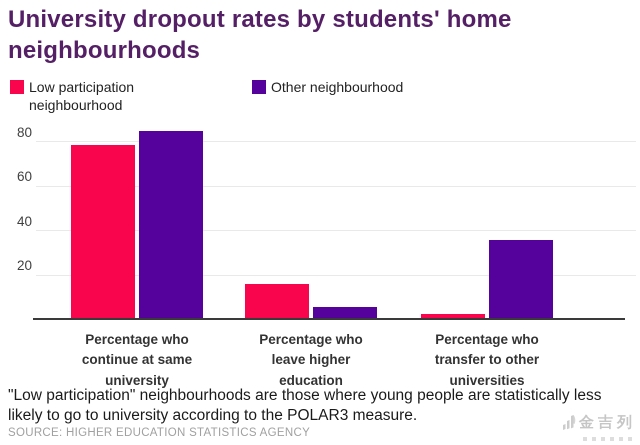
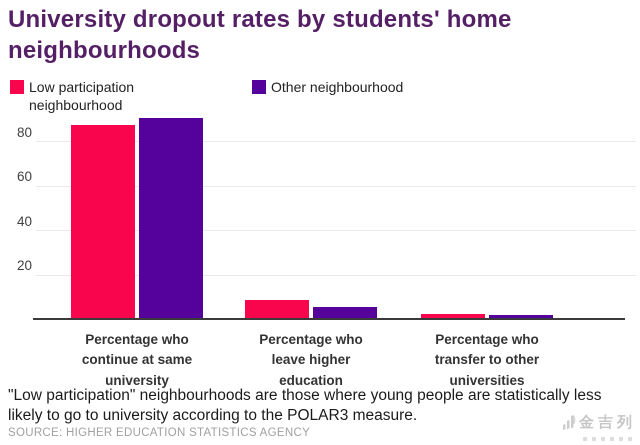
Low participation neighbourhood/Percentage who continue at same university: 79 -> 88
Other neighbourhood/Percentage who continue at same university: 85 -> 91
Low participation neighbourhood/Percentage who leave higher education: 16 -> 9
Other neighbourhood/Percentage who transfer to other universities: 36 -> 2
